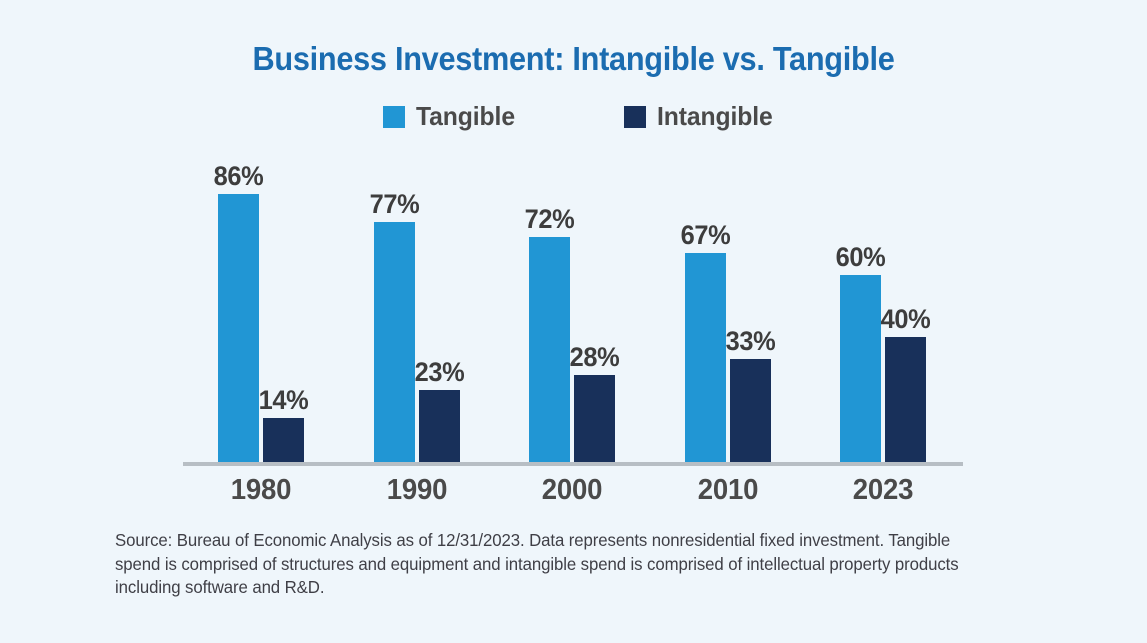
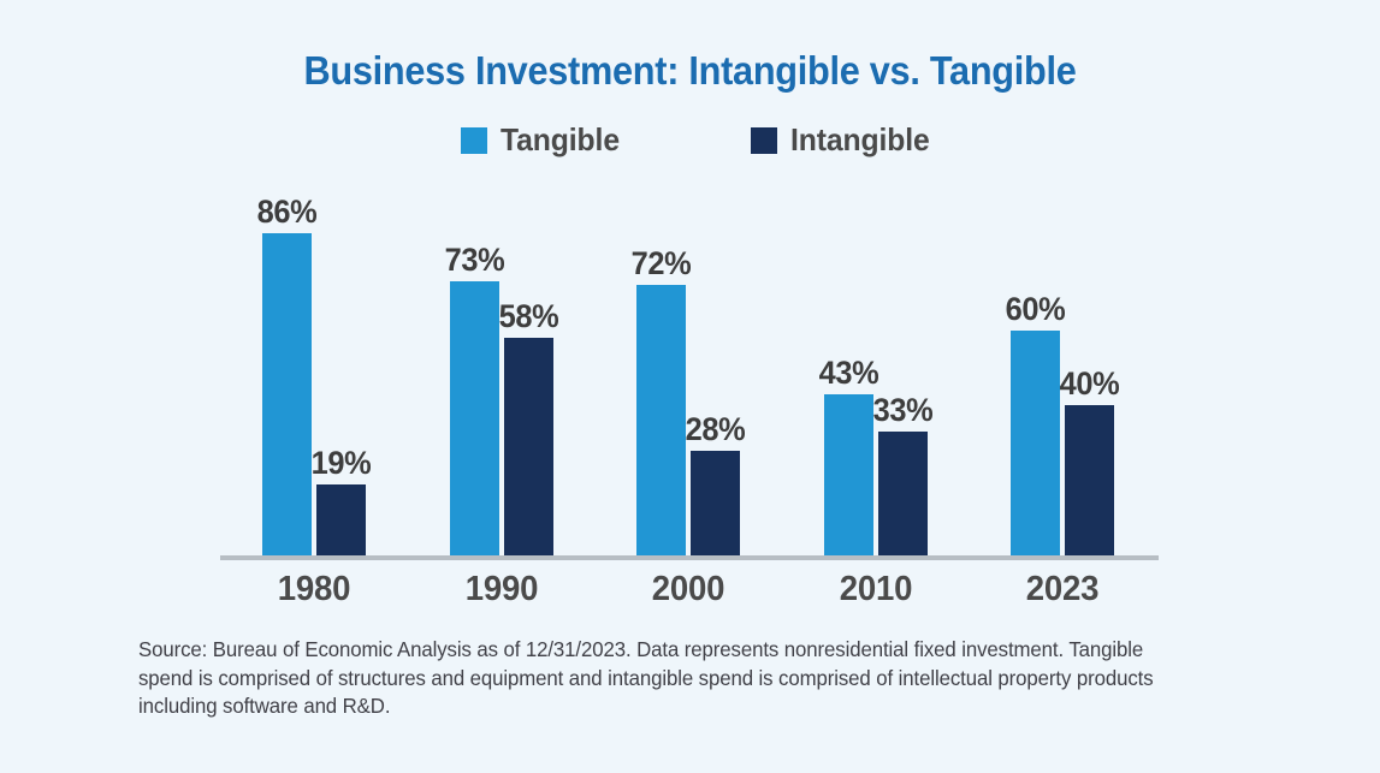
Intangible/1980: 14% -> 19%
Tangible/1990: 77% -> 73%
Intangible/1990: 23% -> 58%
Tangible/2010: 67% -> 43%
